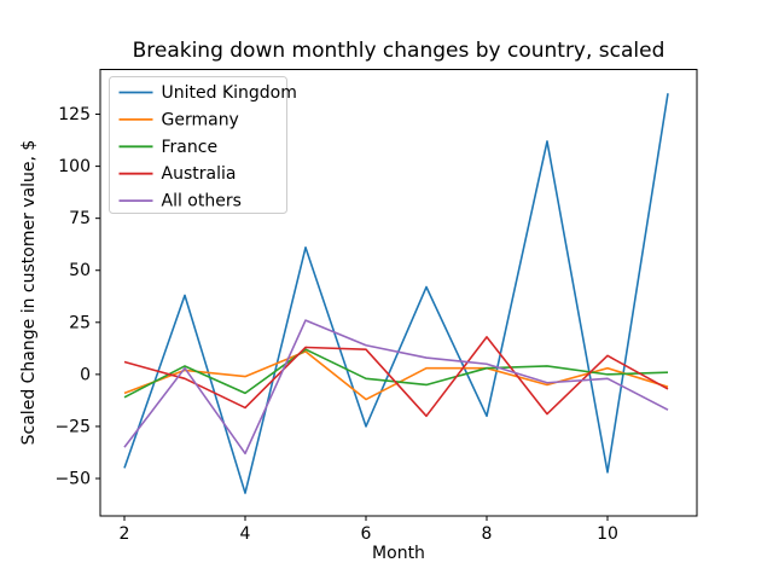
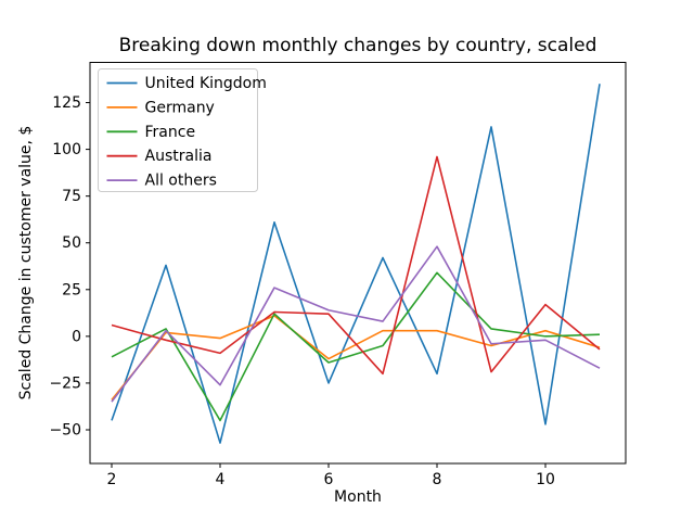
Germany/2: -9 -> -34
France/4: -9 -> -45
Australia/4: -16 -> -9
All others/4: -38 -> -26
France/6: -2 -> -14
France/8: 3 -> 34
Australia/8: 18 -> 96
All others/8: 5 -> 48
Australia/10: 9 -> 17
